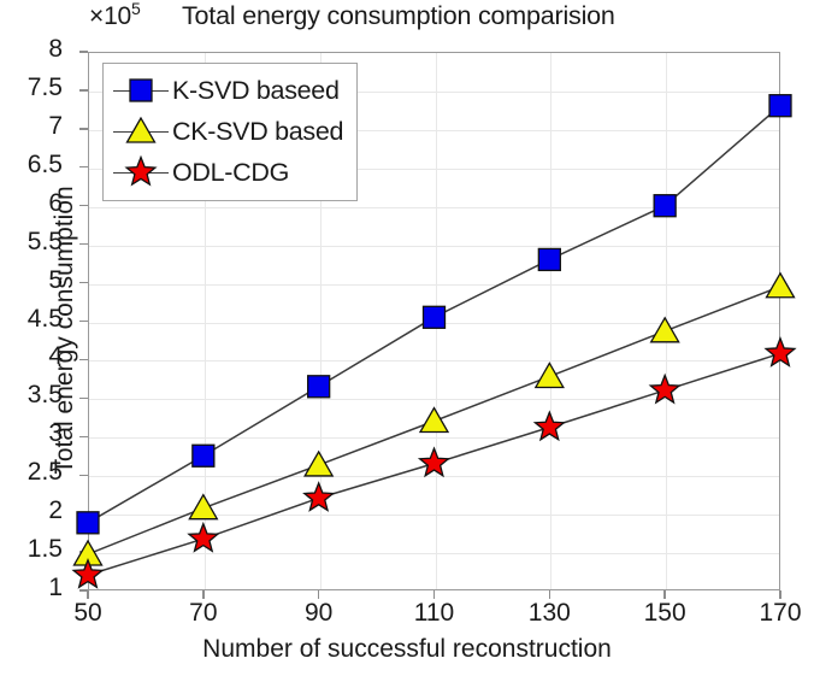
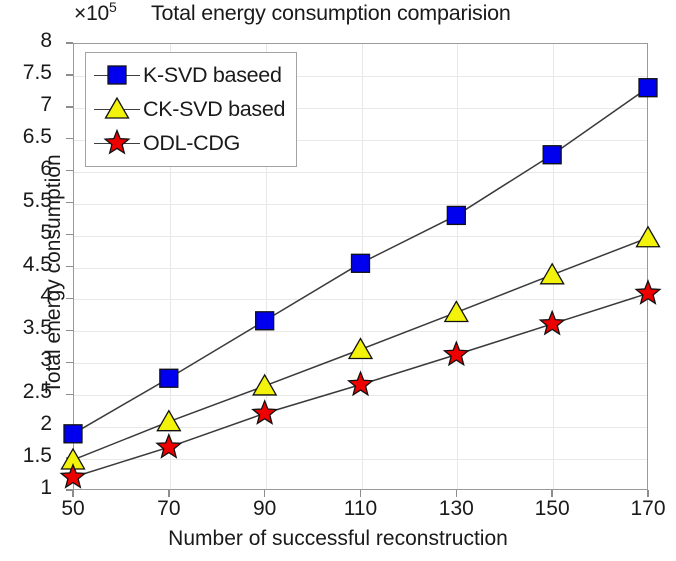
K-SVD baseed/150: 6.0 -> 6.2
